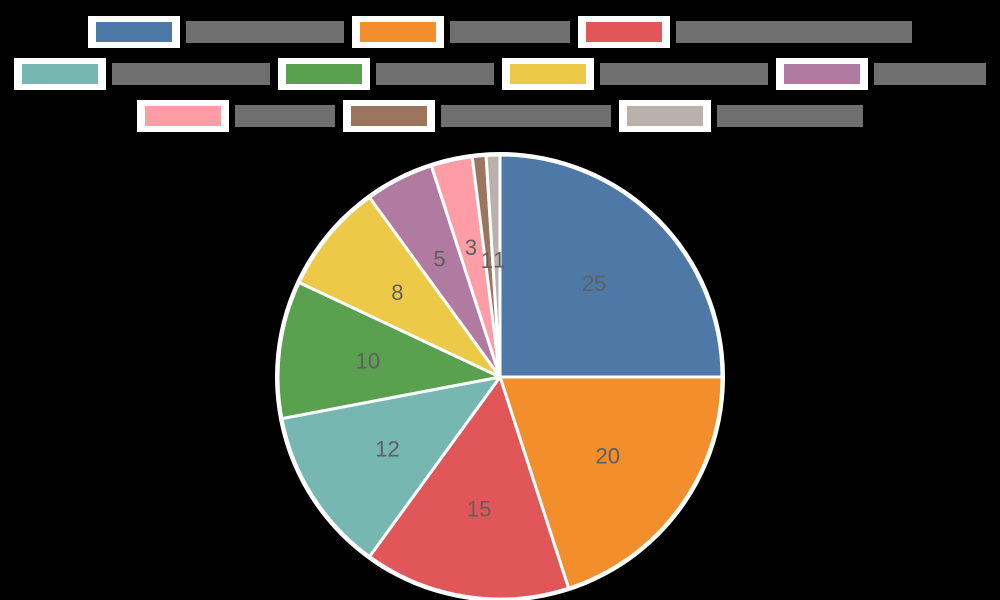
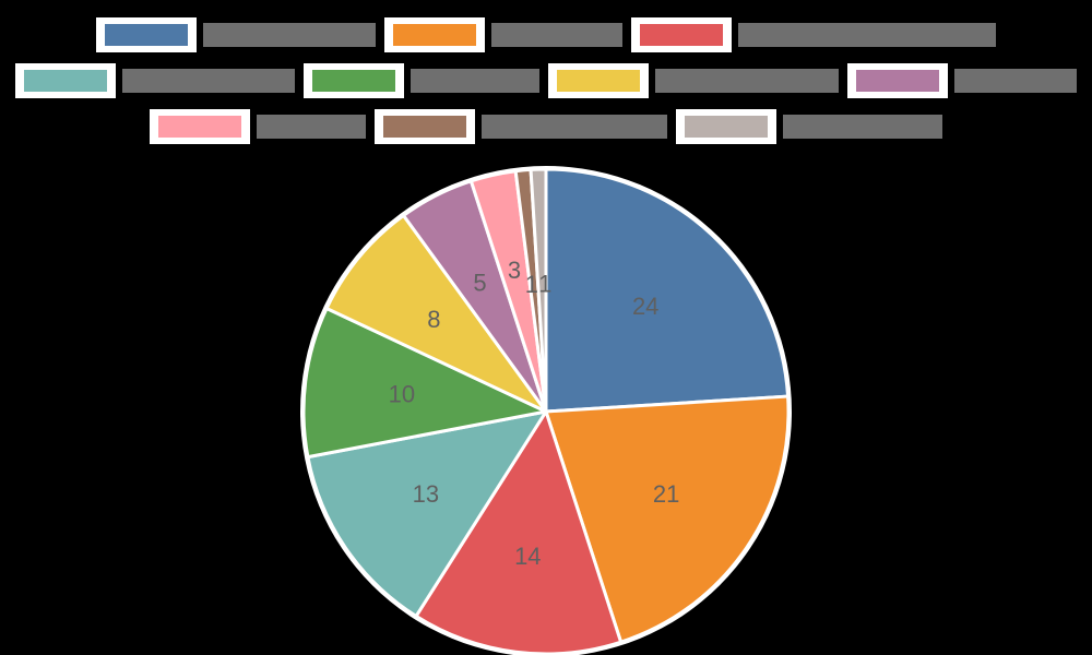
Category 1 (label illegible): 25 -> 24
Category 2 (label illegible): 20 -> 21
Category 3 (label illegible): 15 -> 14
Category 4 (label illegible): 12 -> 13
